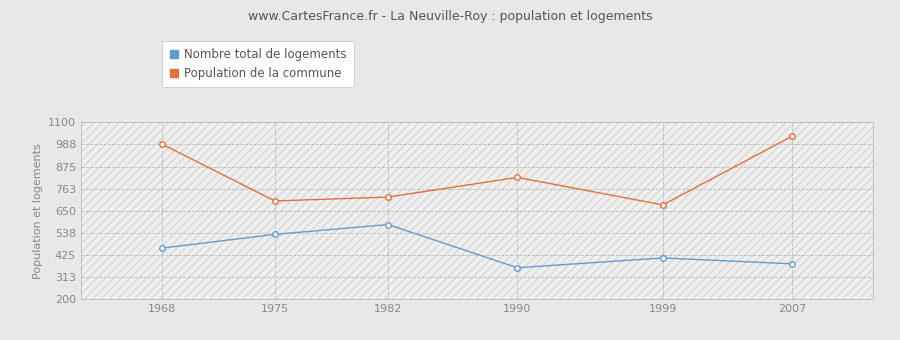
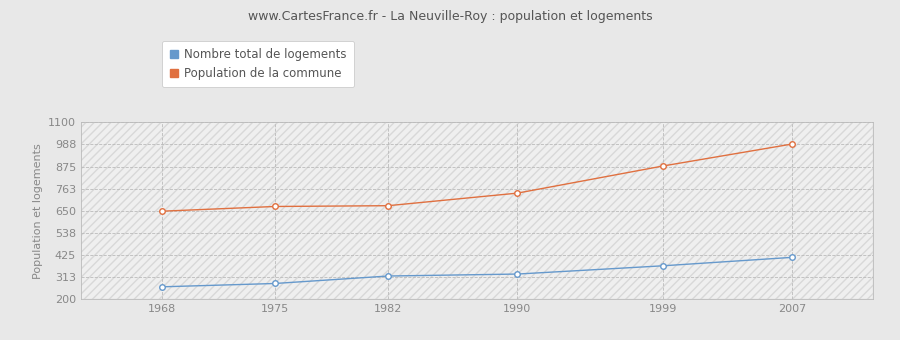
Nombre total de logements/1968: 460 -> 260
Population de la commune/1968: 990 -> 650
Nombre total de logements/1975: 530 -> 280
Population de la commune/1975: 700 -> 670
Nombre total de logements/1982: 580 -> 320
Population de la commune/1982: 720 -> 680
Nombre total de logements/1990: 360 -> 330
Population de la commune/1990: 820 -> 740
Nombre total de logements/1999: 410 -> 370
Population de la commune/1999: 680 -> 880
Nombre total de logements/2007: 380 -> 410
Population de la commune/2007: 1030 -> 990
